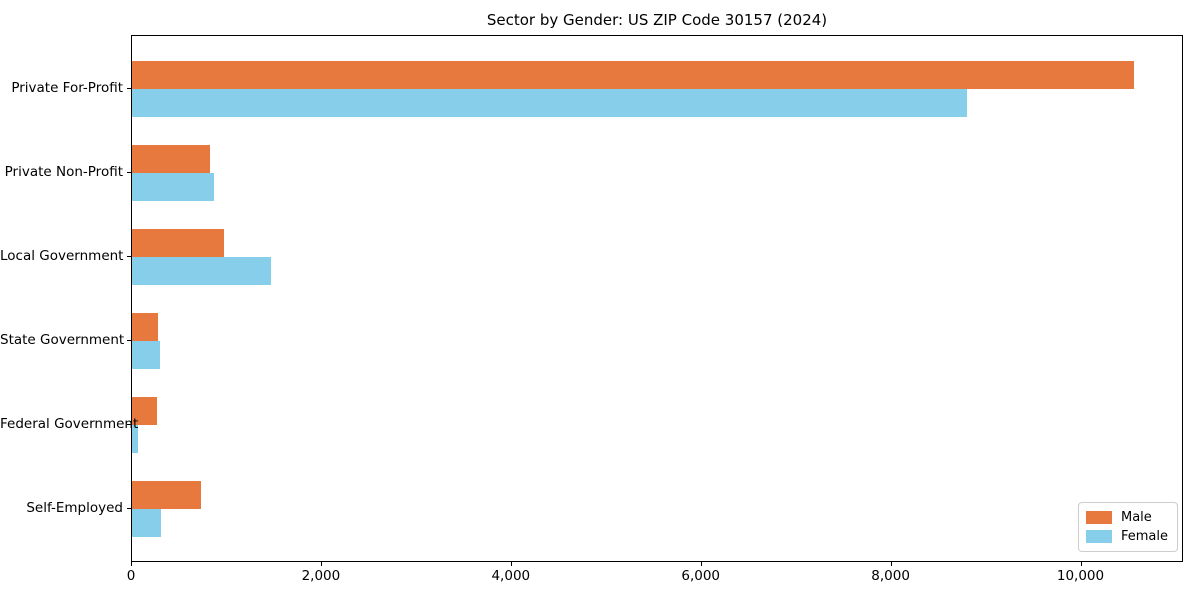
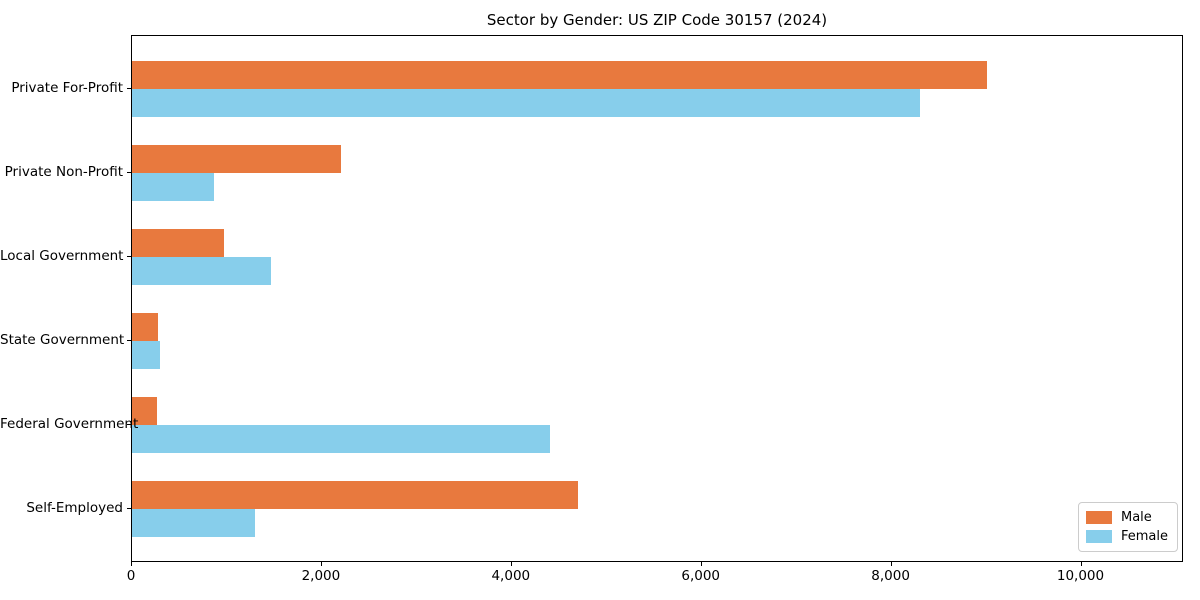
Male/Private For-Profit: 10600 -> 9000
Female/Private For-Profit: 8800 -> 8300
Male/Private Non-Profit: 800 -> 2200
Female/Federal Government: 100 -> 4400
Male/Self-Employed: 700 -> 4700
Female/Self-Employed: 300 -> 1300
